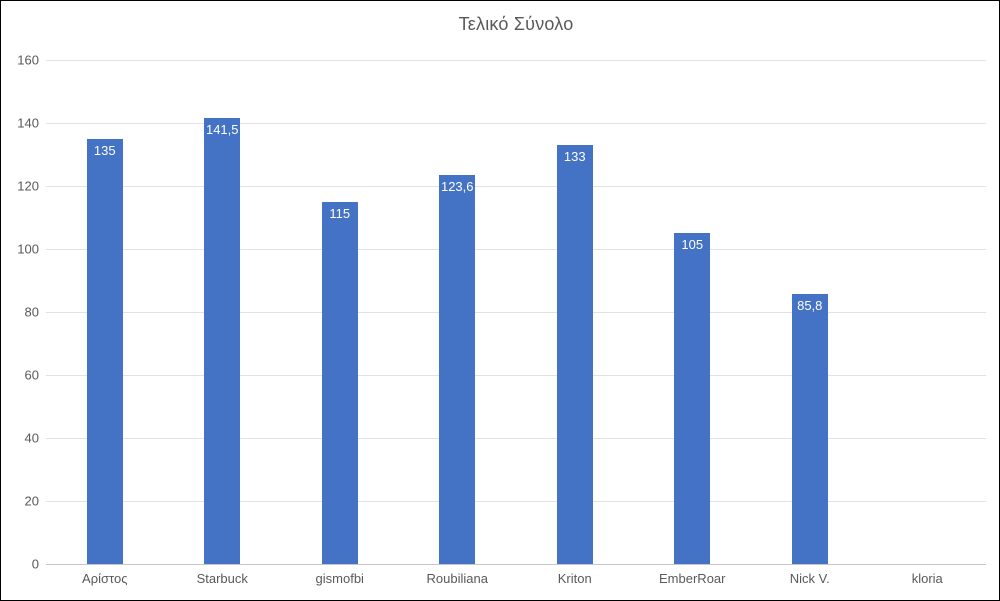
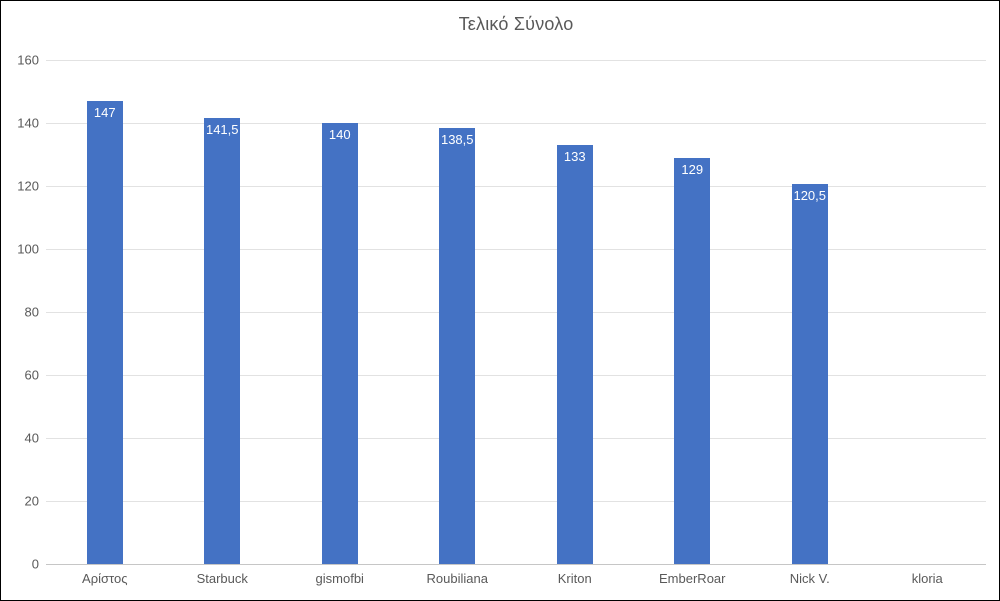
Αρίστος: 135 -> 147
gismofbi: 115 -> 140
Roubiliana: 123,6 -> 138,5
EmberRoar: 105 -> 129
Nick V.: 85,8 -> 120,5
